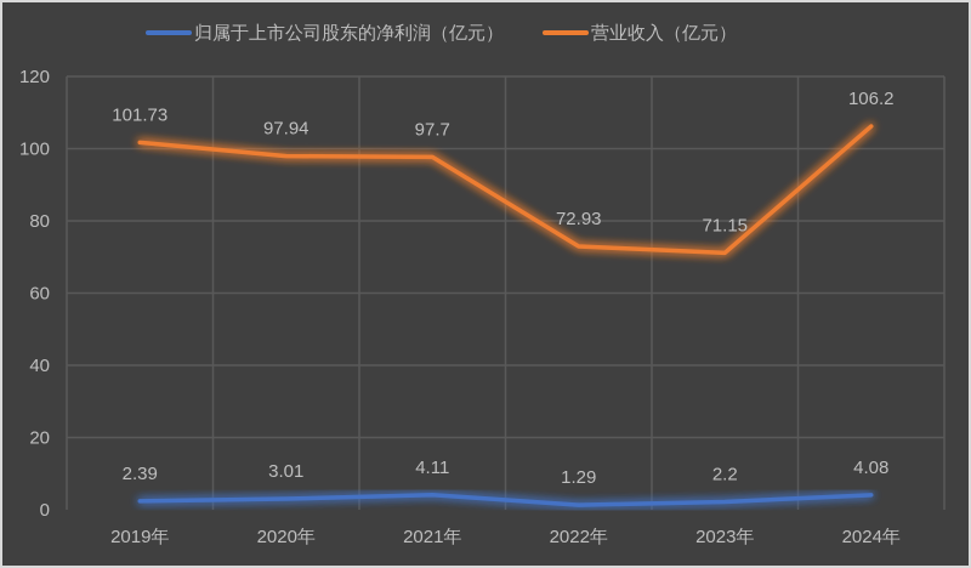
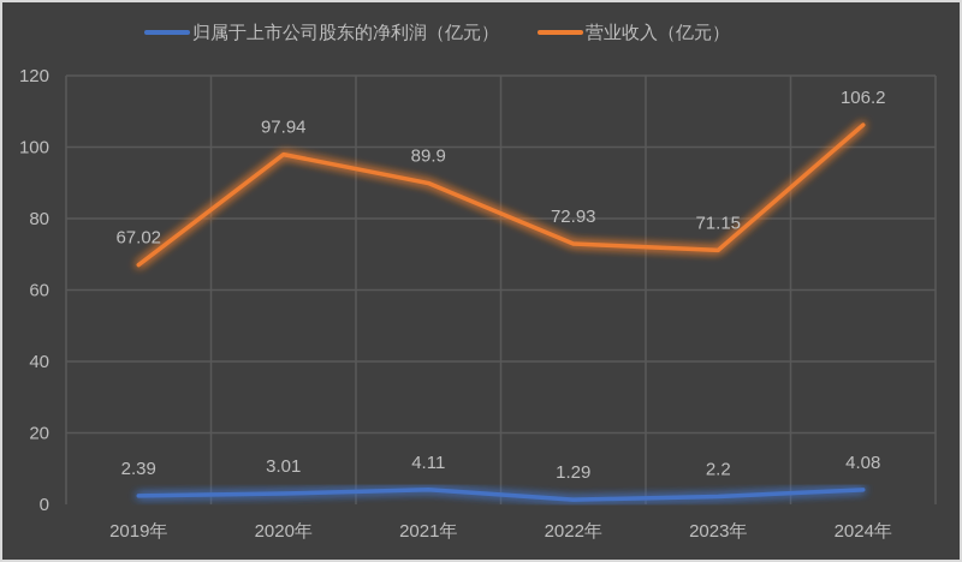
营业收入（亿元）/2019年: 101.73 -> 67.02
营业收入（亿元）/2021年: 97.7 -> 89.9
